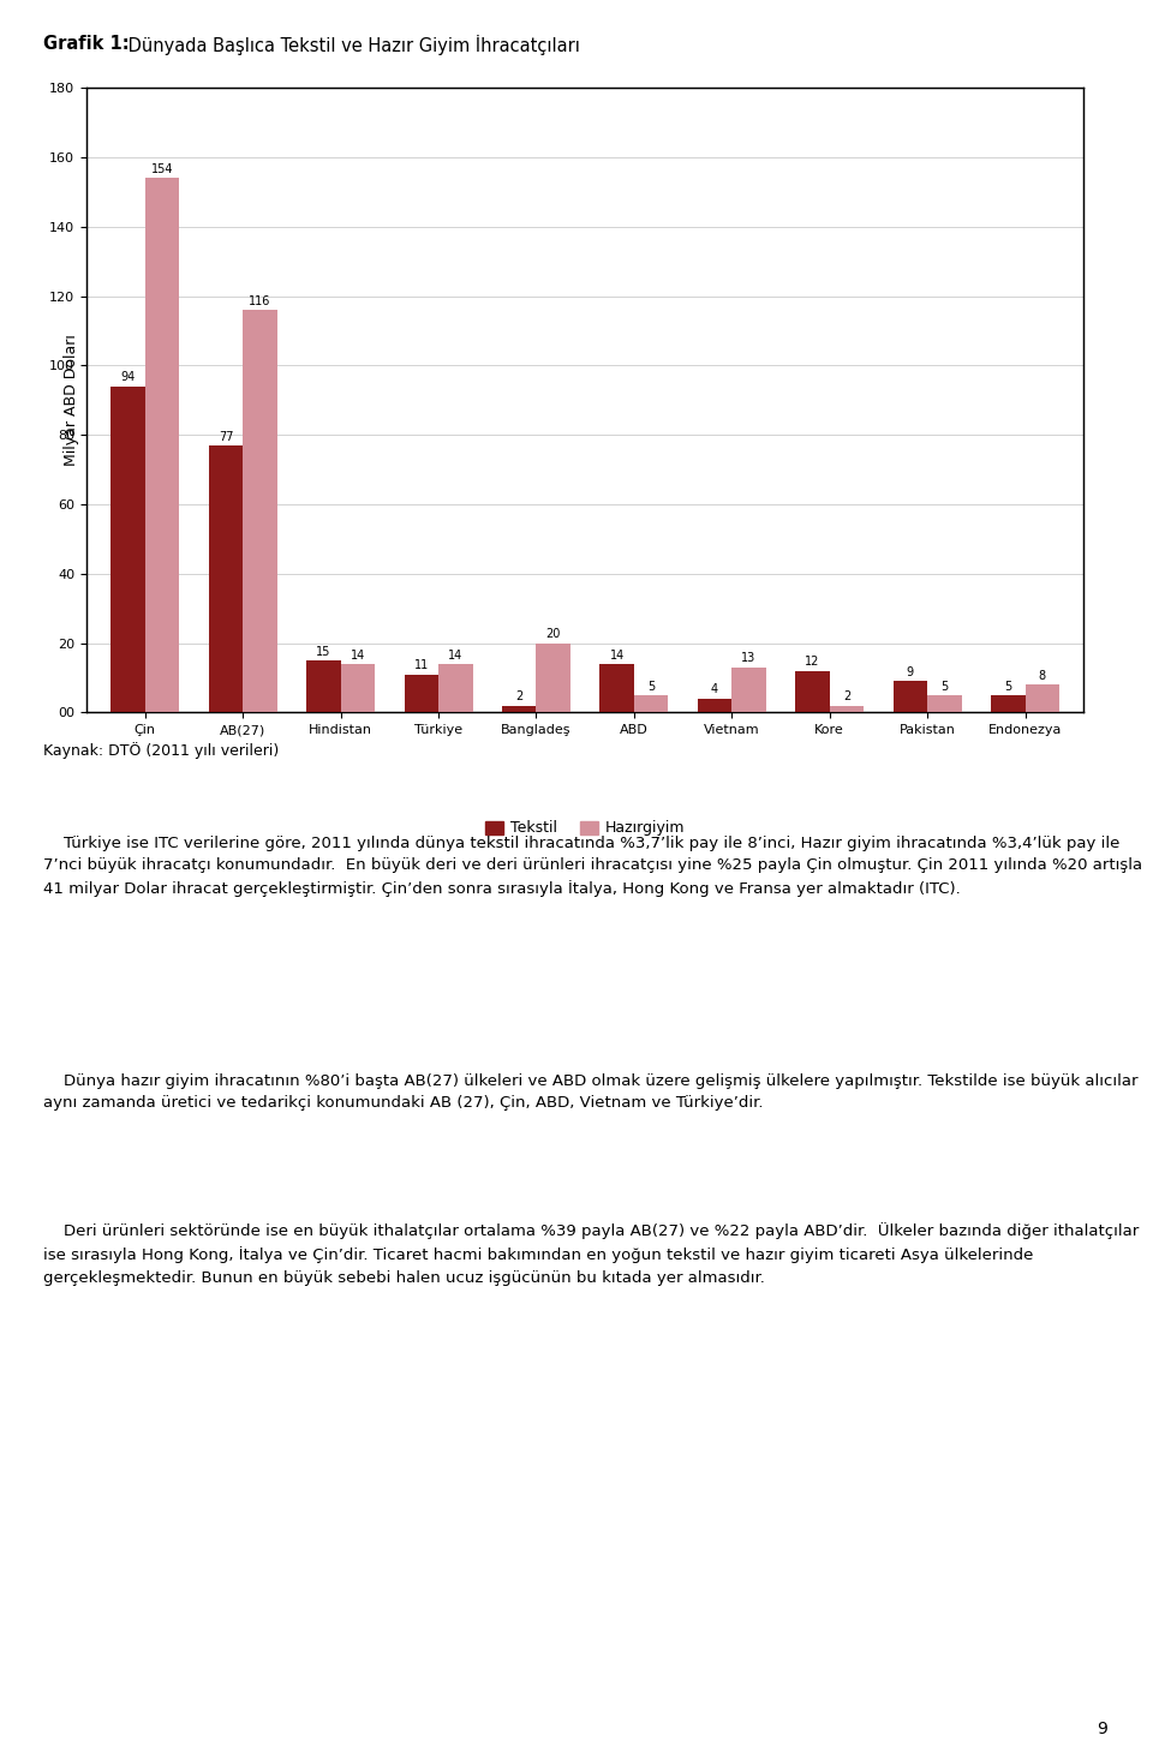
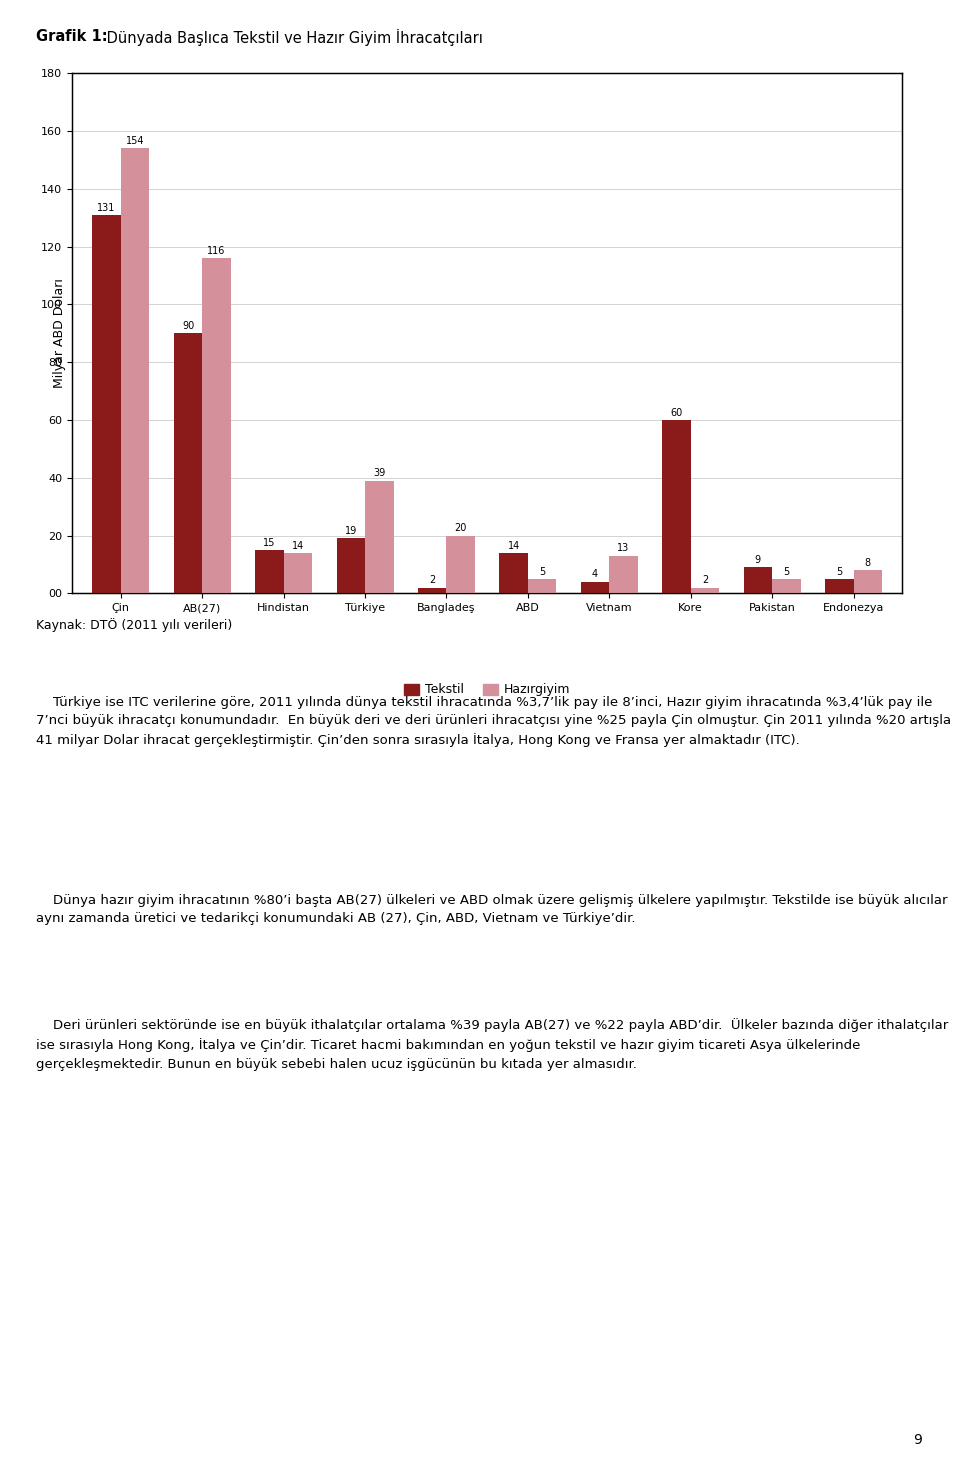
Tekstil/Çin: 94 -> 131
Tekstil/AB(27): 77 -> 90
Tekstil/Türkiye: 11 -> 19
Hazırgiyim/Türkiye: 14 -> 39
Tekstil/Kore: 12 -> 60
